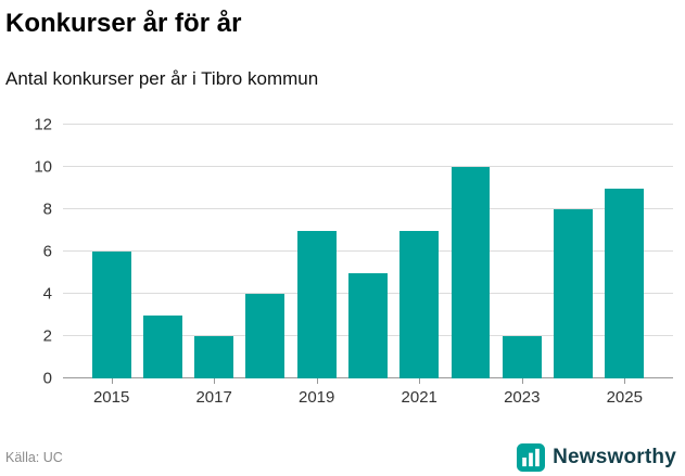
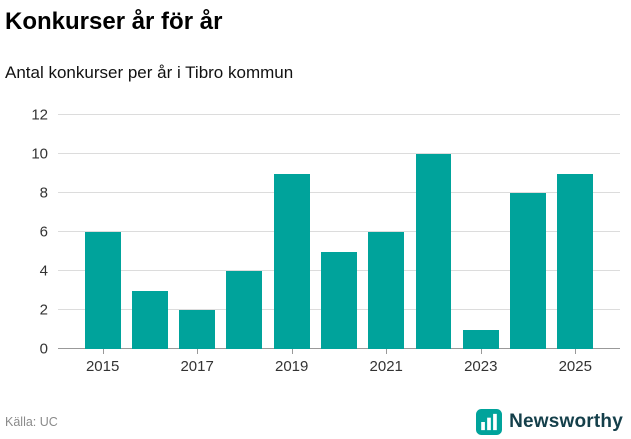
2019: 7 -> 9
2021: 7 -> 6
2023: 2 -> 1
